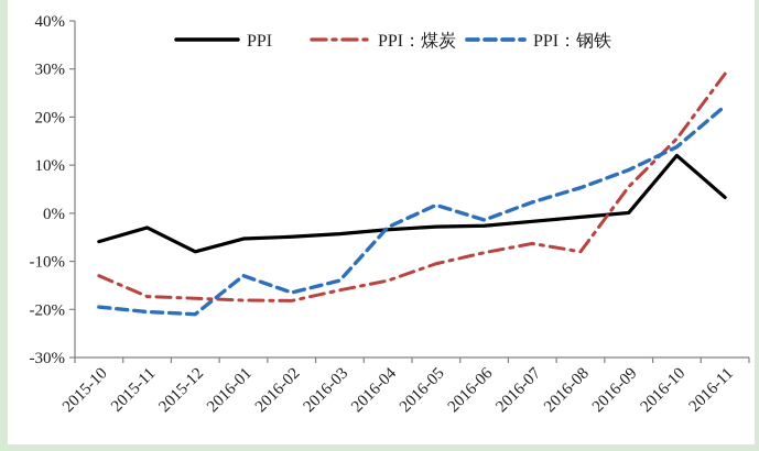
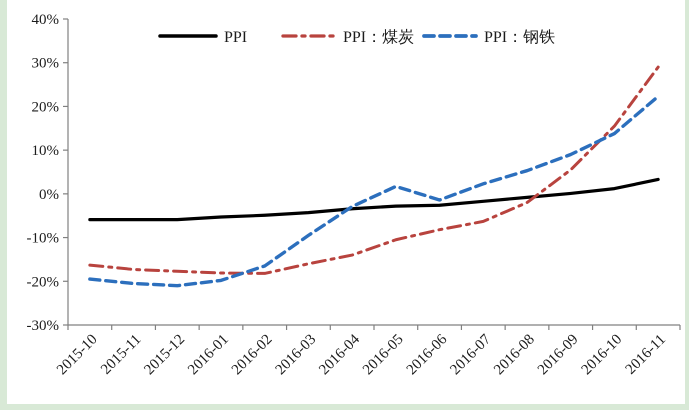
PPI：煤炭/2015-10: -13% -> -16%
PPI/2015-11: -3% -> -6%
PPI/2015-12: -8% -> -6%
PPI：钢铁/2016-01: -13% -> -20%
PPI：钢铁/2016-03: -14% -> -10%
PPI：煤炭/2016-08: -8% -> -2%
PPI/2016-10: 12% -> 1%
